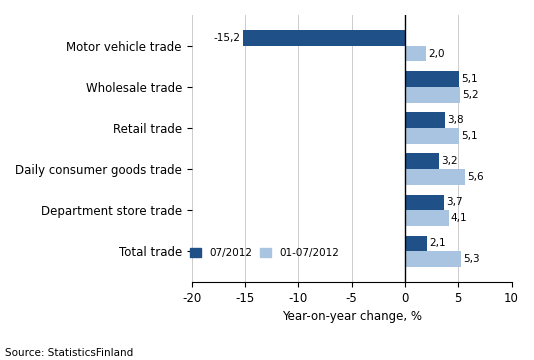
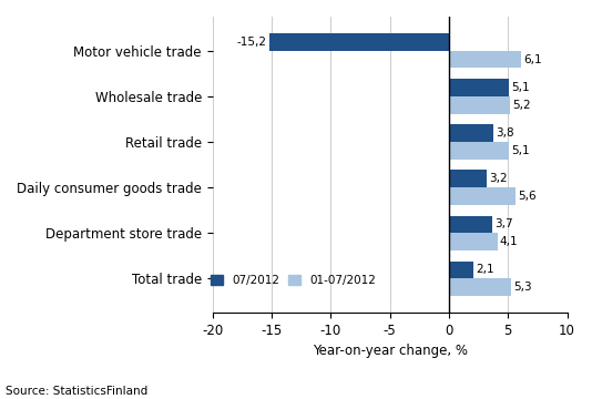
01-07/2012/Motor vehicle trade: 2,0 -> 6,1
